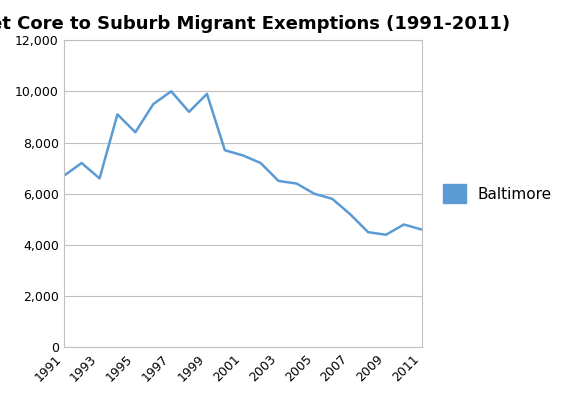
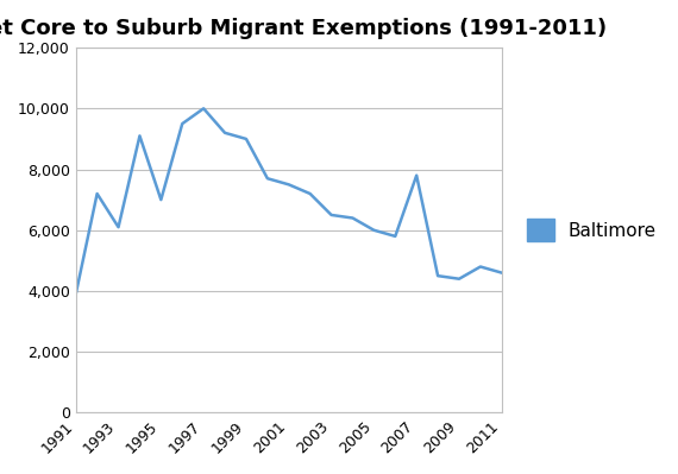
1991: 6,700 -> 3,900
1993: 6,600 -> 6,100
1995: 8,400 -> 7,000
1999: 9,900 -> 9,000
2007: 5,200 -> 7,800
